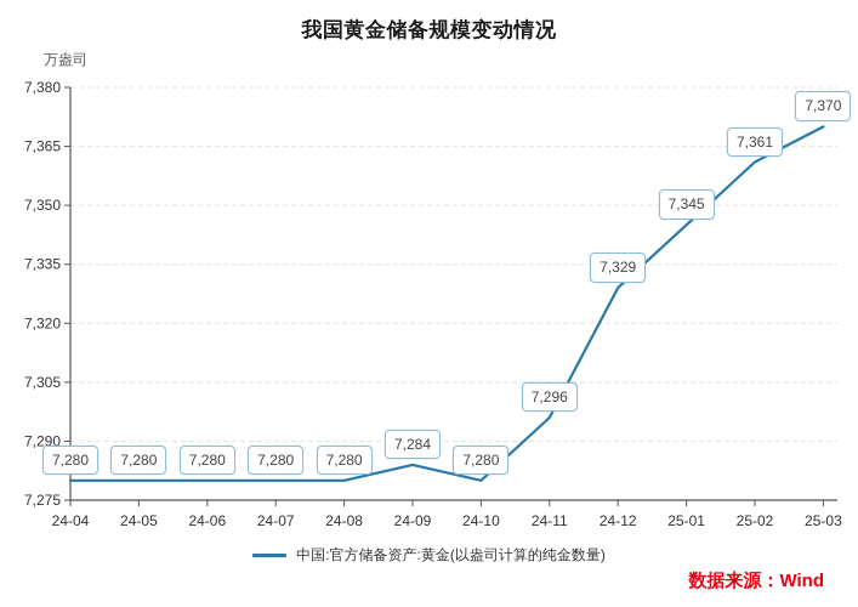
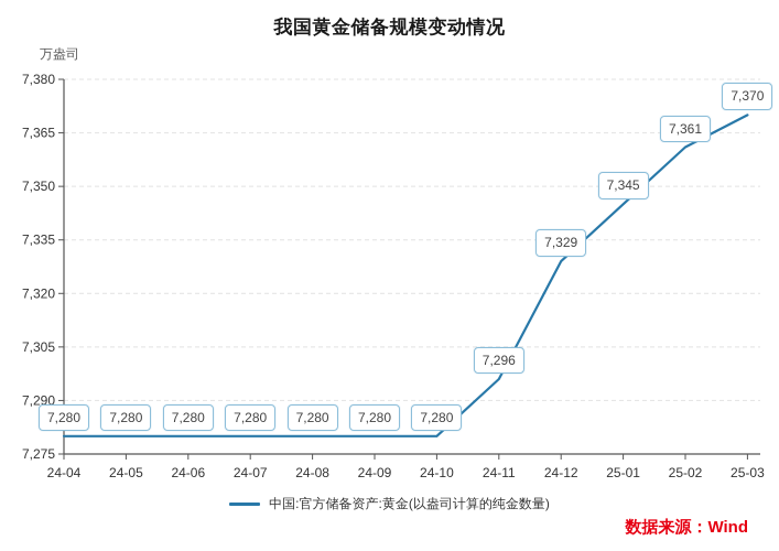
24-09: 7,284 -> 7,280
